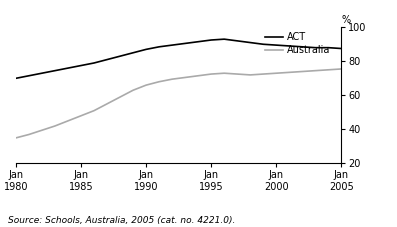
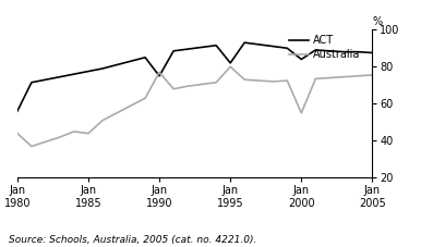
ACT/Jan 1980: 70 -> 56
Australia/Jan 1980: 35 -> 44
Australia/Jan 1985: 48 -> 44
ACT/Jan 1990: 87 -> 75
Australia/Jan 1990: 66 -> 77
ACT/Jan 1995: 92 -> 82
Australia/Jan 1995: 72 -> 80
ACT/Jan 2000: 90 -> 84
Australia/Jan 2000: 73 -> 55
